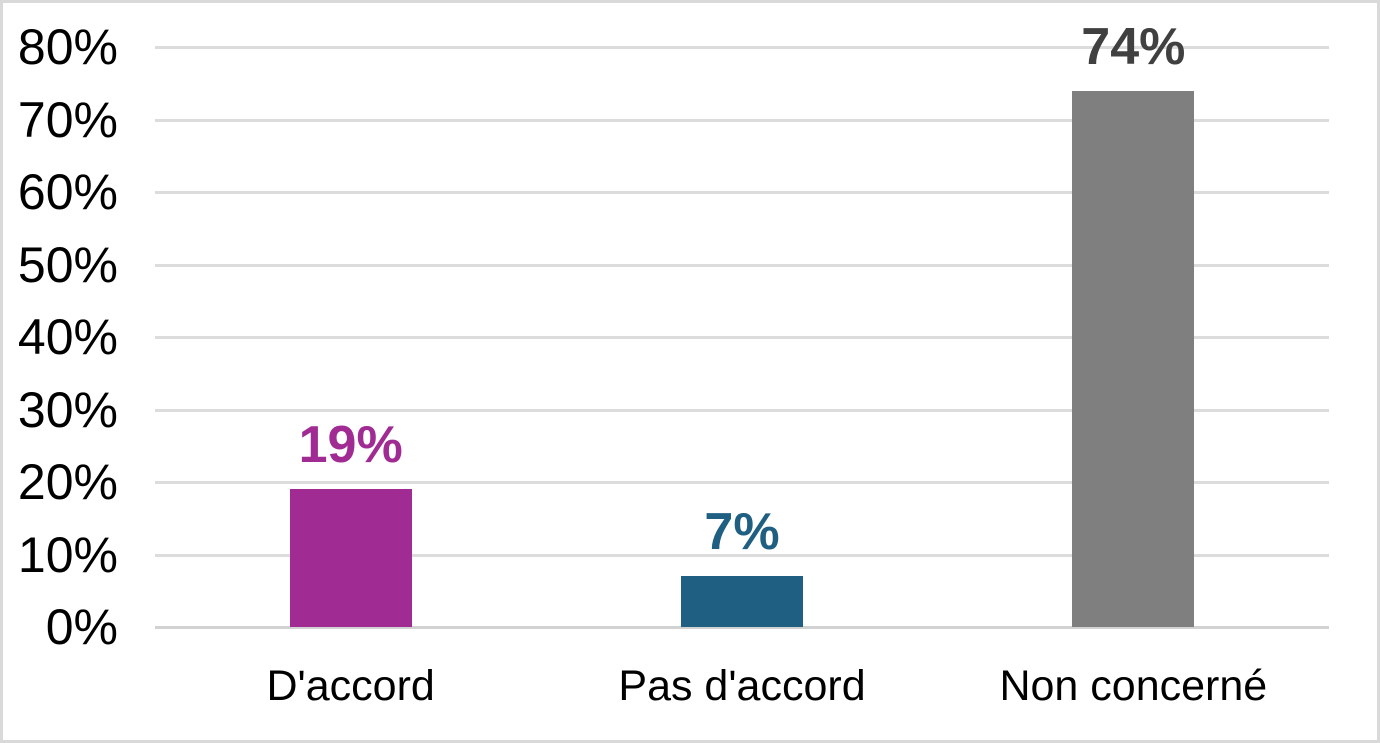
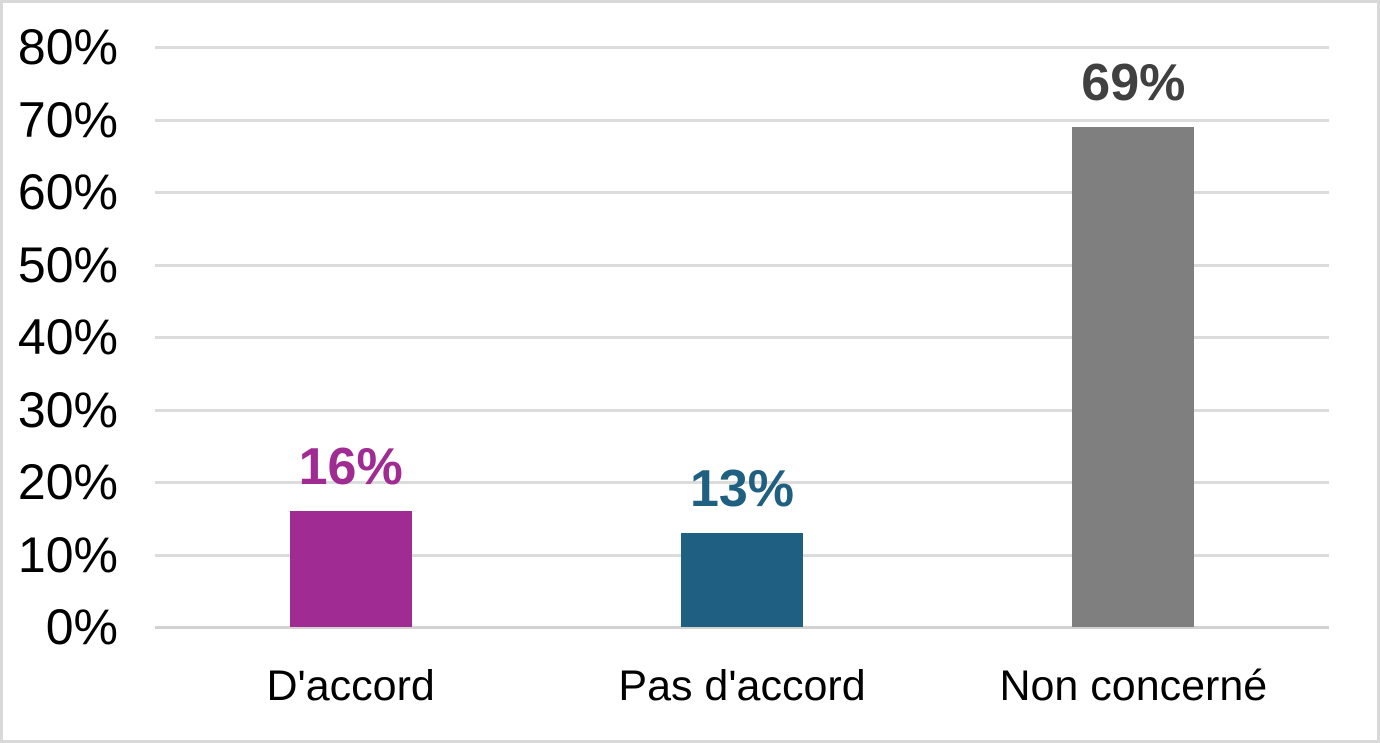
D'accord: 19% -> 16%
Pas d'accord: 7% -> 13%
Non concerné: 74% -> 69%
